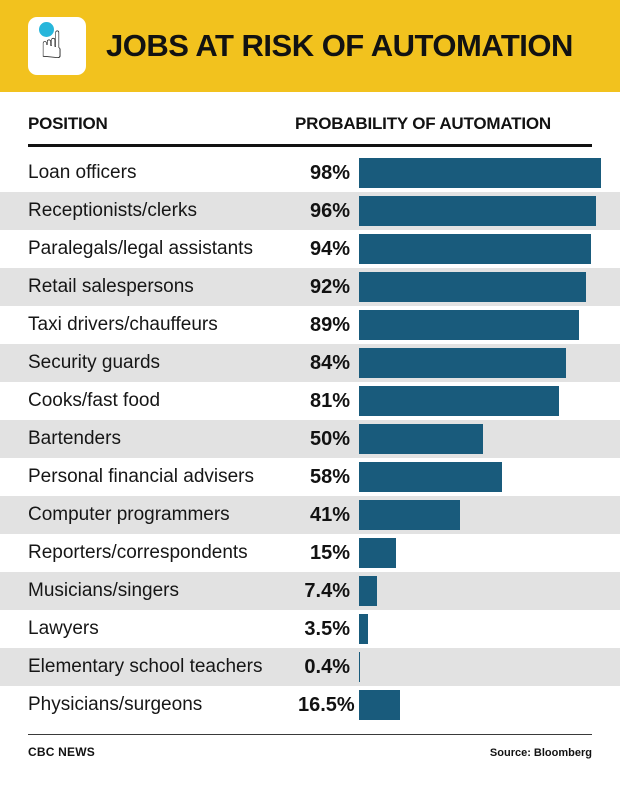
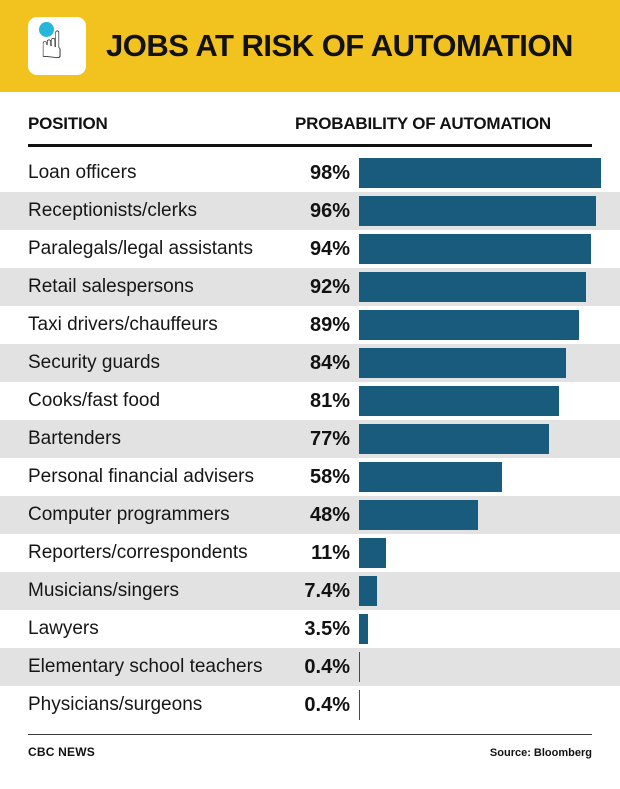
Bartenders: 50% -> 77%
Computer programmers: 41% -> 48%
Reporters/correspondents: 15% -> 11%
Physicians/surgeons: 16.5% -> 0.4%
